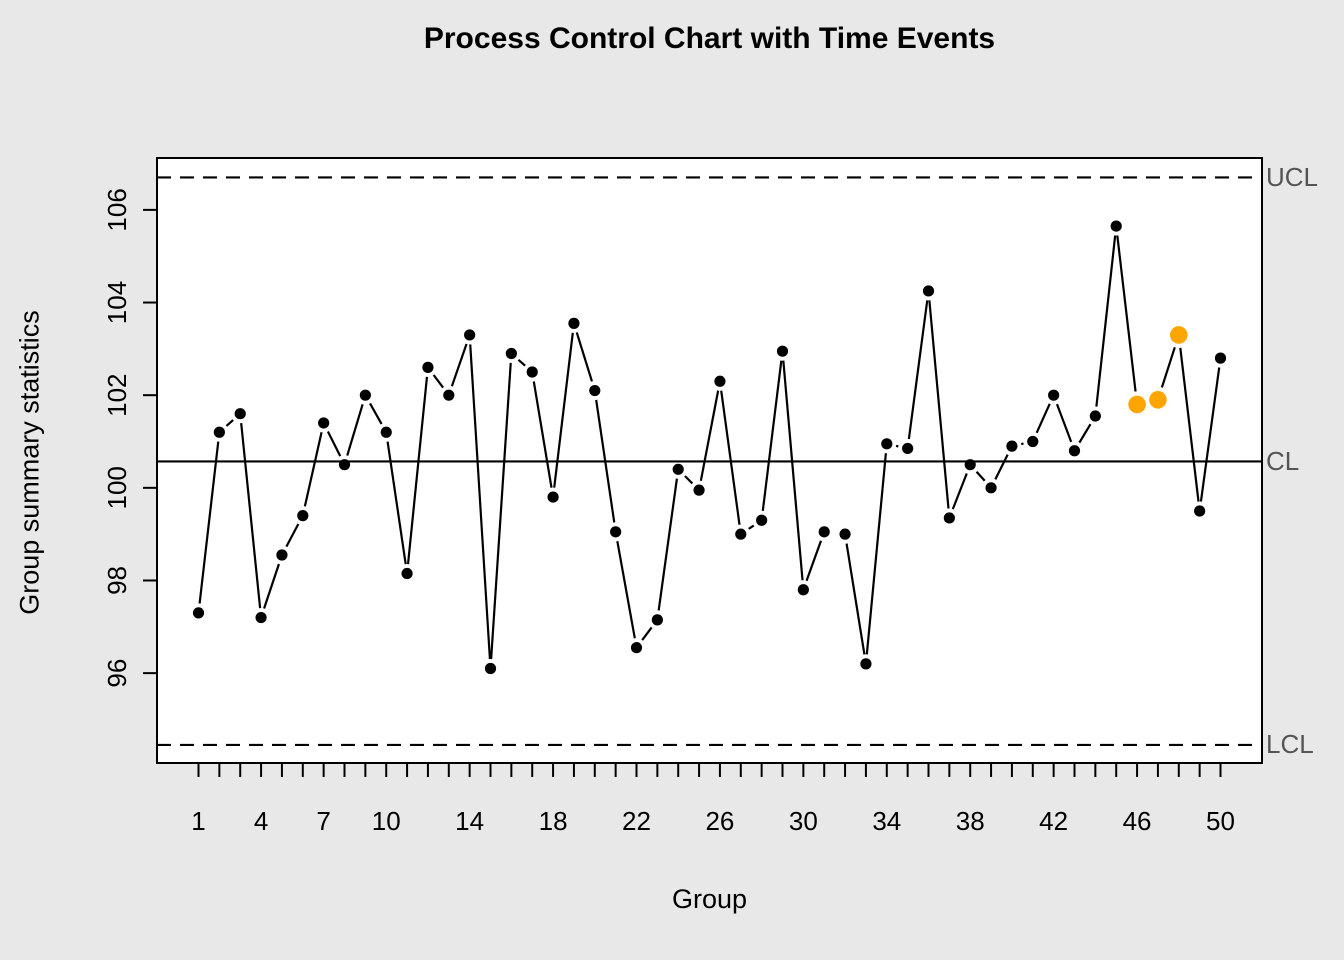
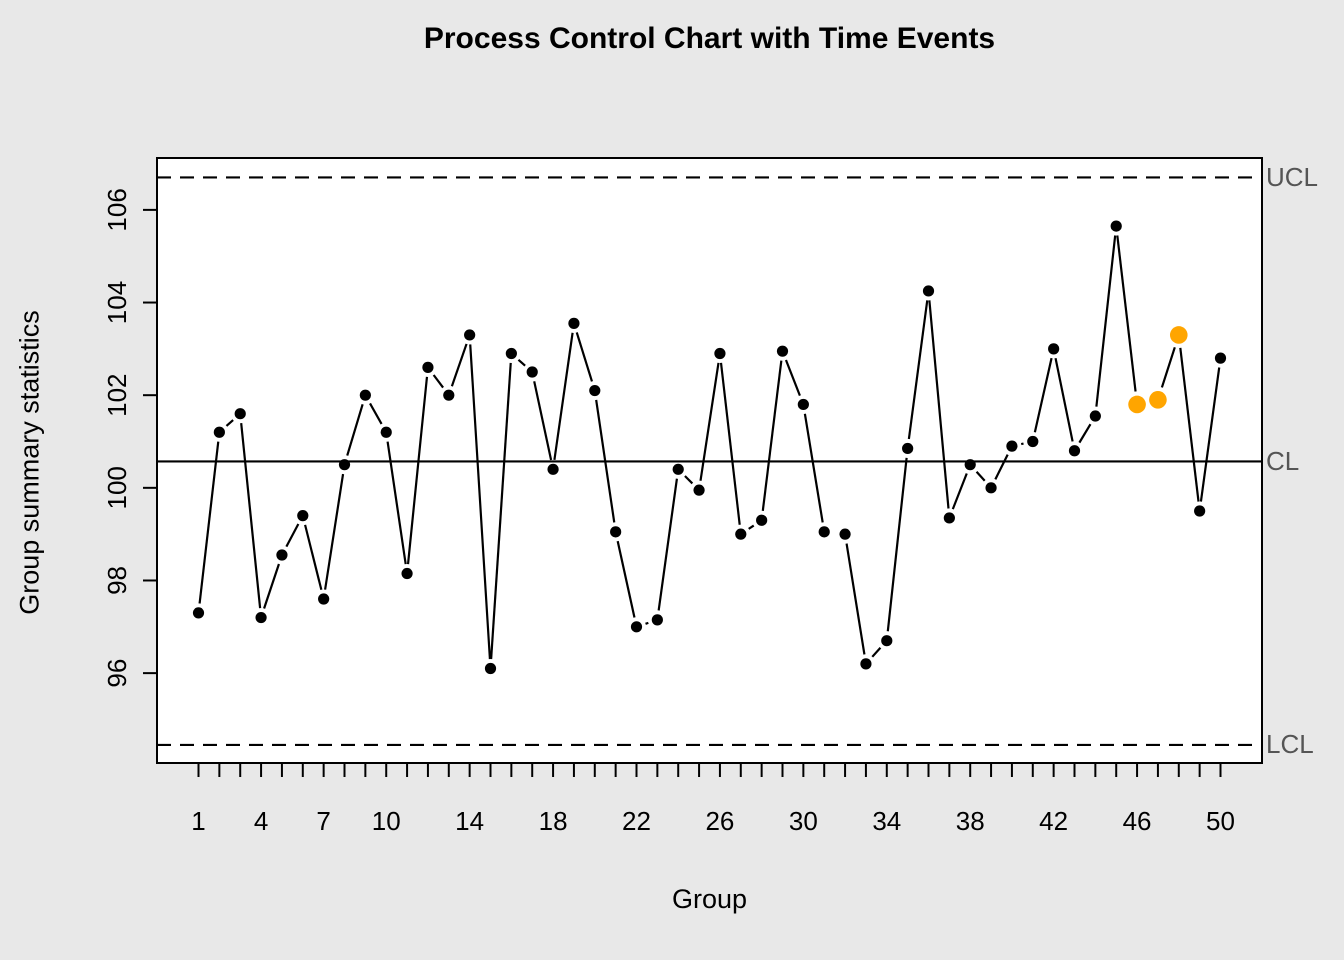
7: 101.4 -> 97.6
18: 99.8 -> 100.4
22: 96.5 -> 97.0
26: 102.3 -> 102.9
30: 97.8 -> 101.8
34: 101.0 -> 96.7
42: 102.0 -> 103.0
